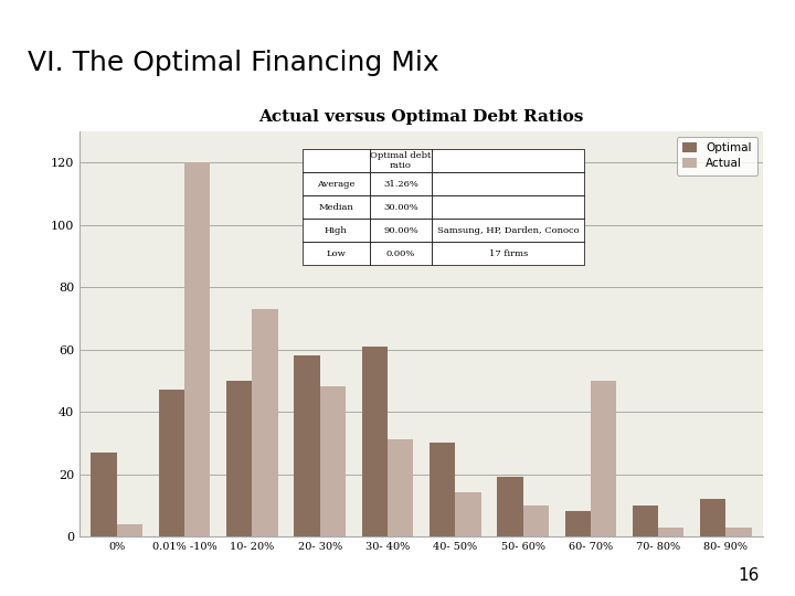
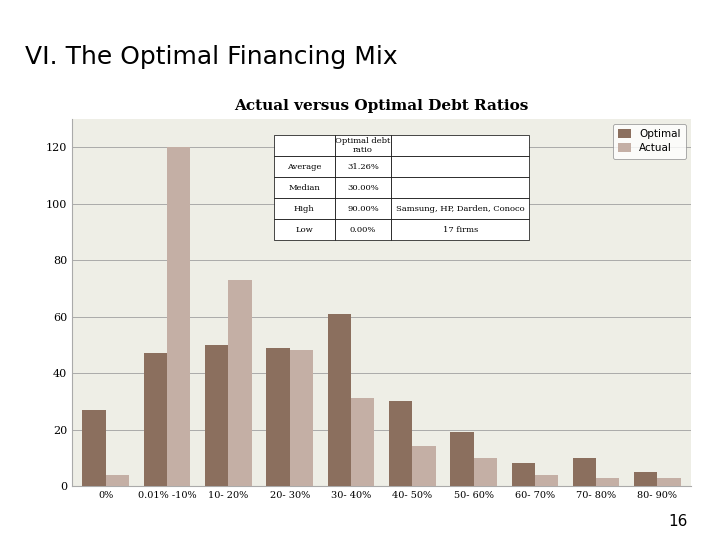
Optimal/20- 30%: 58 -> 49
Actual/60- 70%: 50 -> 4
Optimal/80- 90%: 12 -> 5
